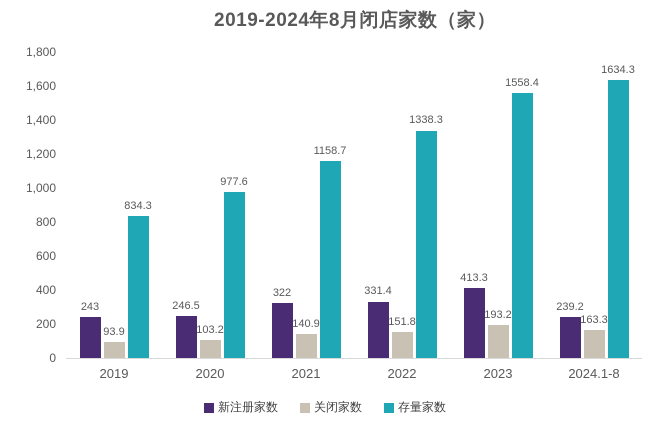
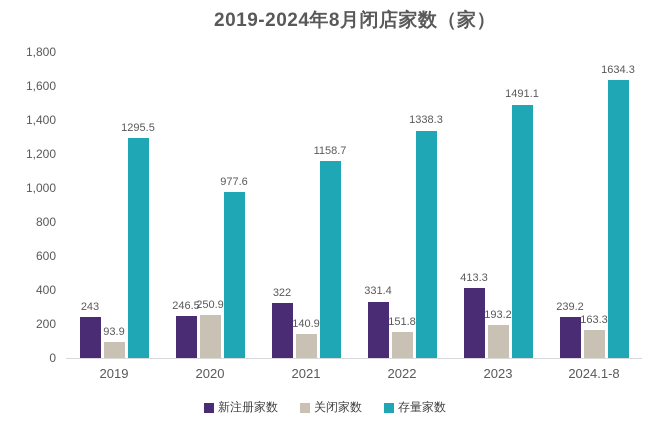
存量家数/2019: 834.3 -> 1295.5
关闭家数/2020: 103.2 -> 250.9
存量家数/2023: 1558.4 -> 1491.1
